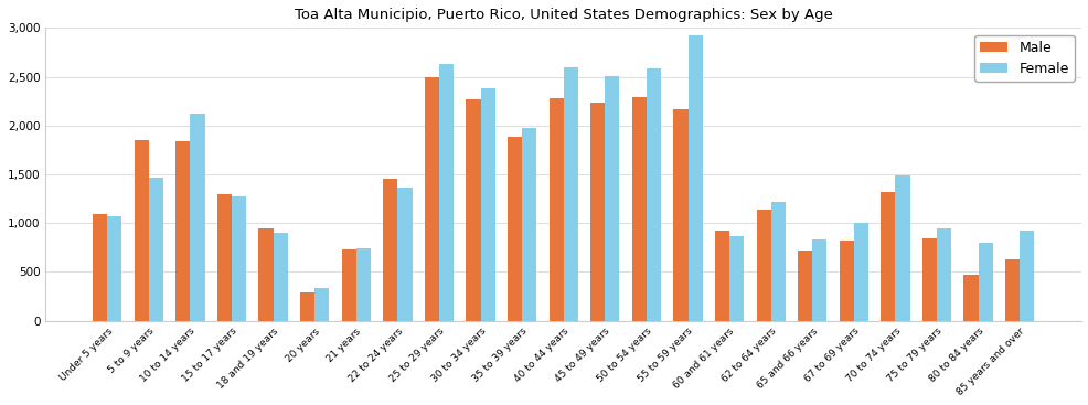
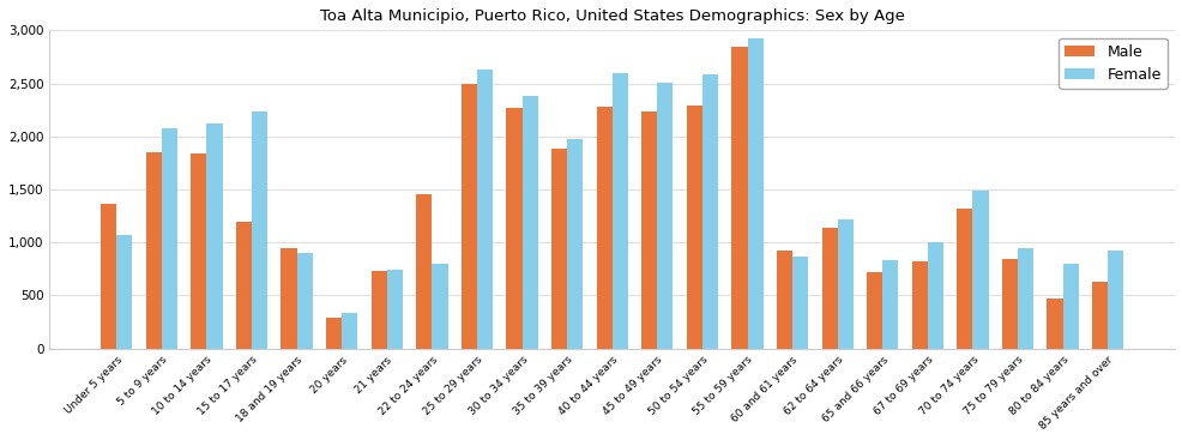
Male/Under 5 years: 1,090 -> 1,360
Female/5 to 9 years: 1,470 -> 2,080
Male/15 to 17 years: 1,300 -> 1,200
Female/15 to 17 years: 1,270 -> 2,240
Female/22 to 24 years: 1,360 -> 800
Male/55 to 59 years: 2,170 -> 2,840
